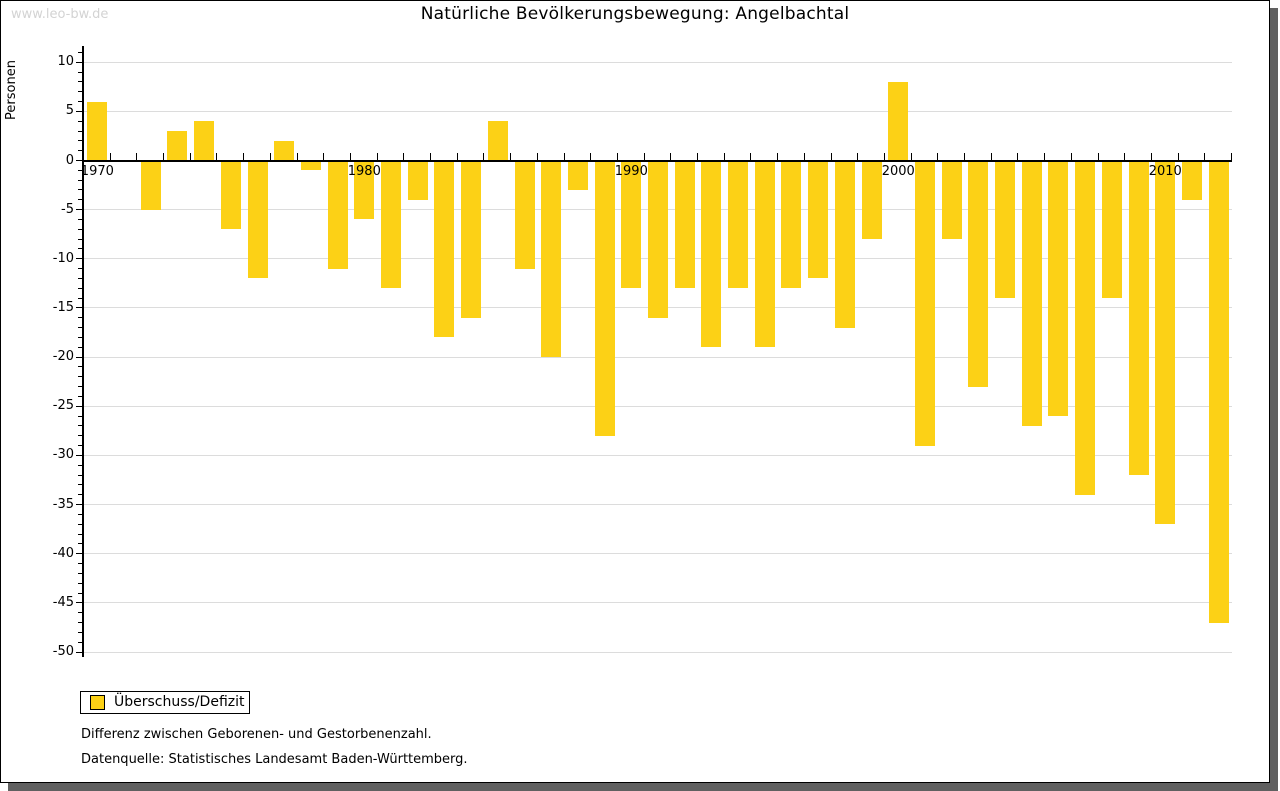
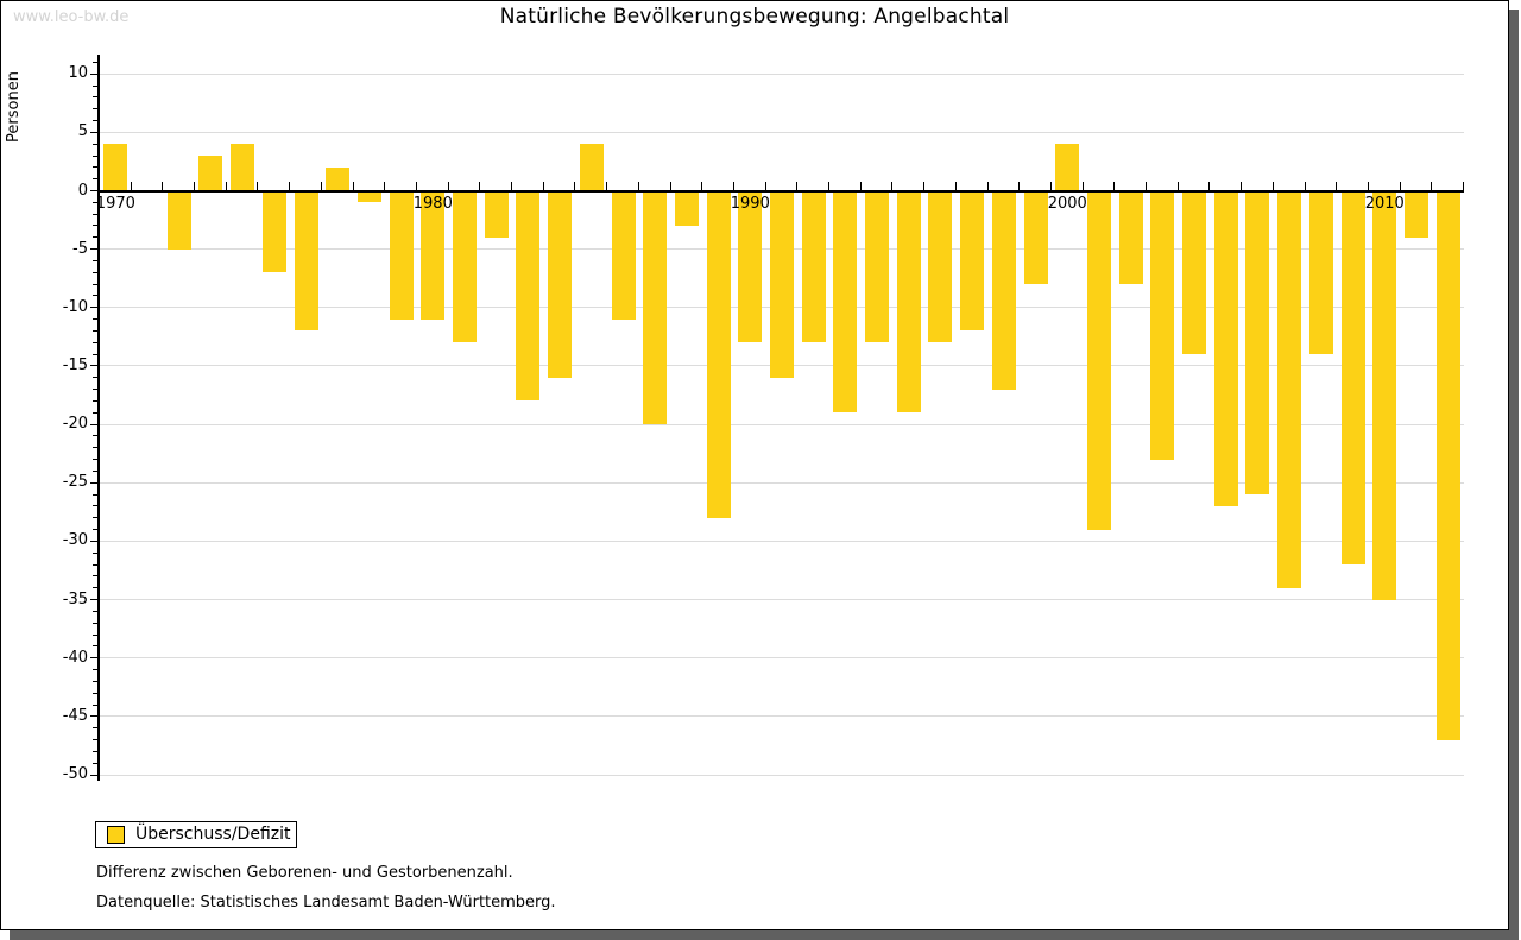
1970: 6 -> 4
1980: -6 -> -11
2000: 8 -> 4
2010: -37 -> -35
